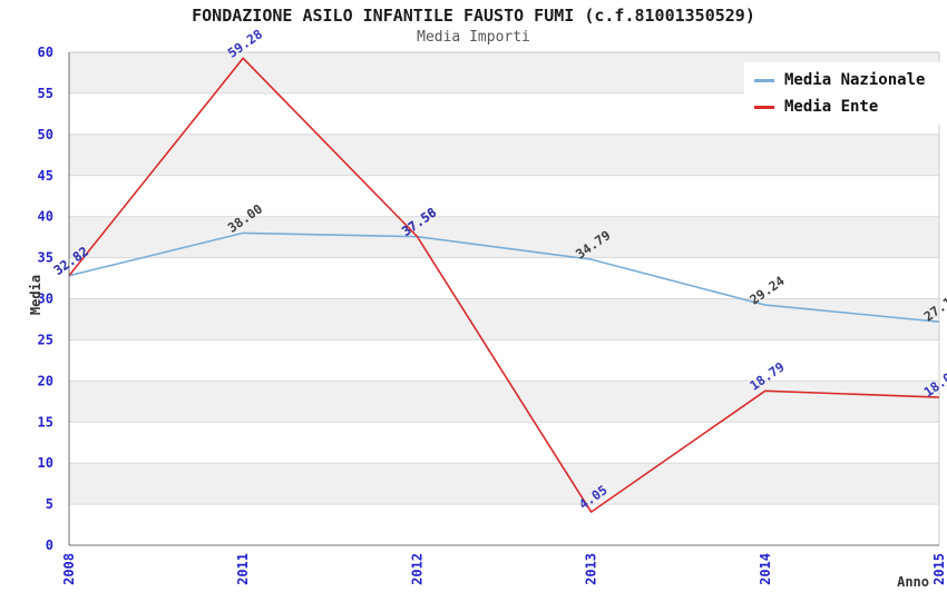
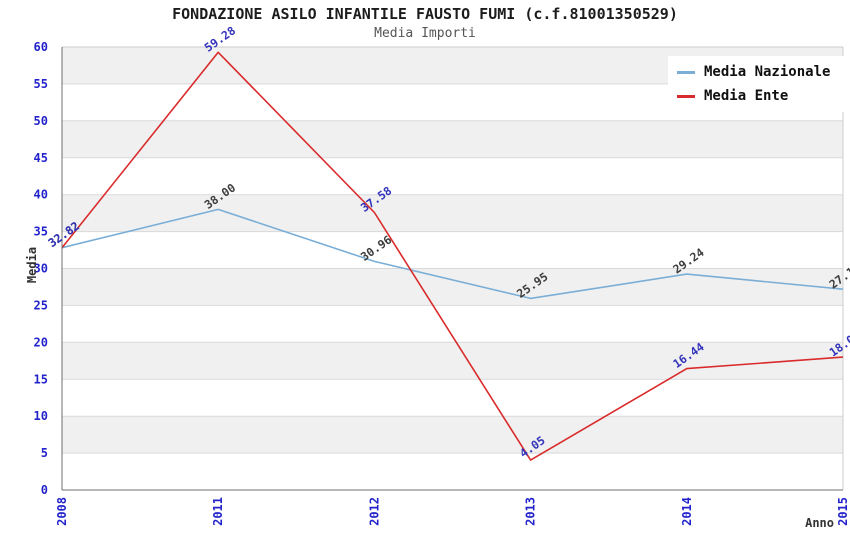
Media Nazionale/2012: 37.56 -> 30.96
Media Nazionale/2013: 34.79 -> 25.95
Media Ente/2014: 18.79 -> 16.44
